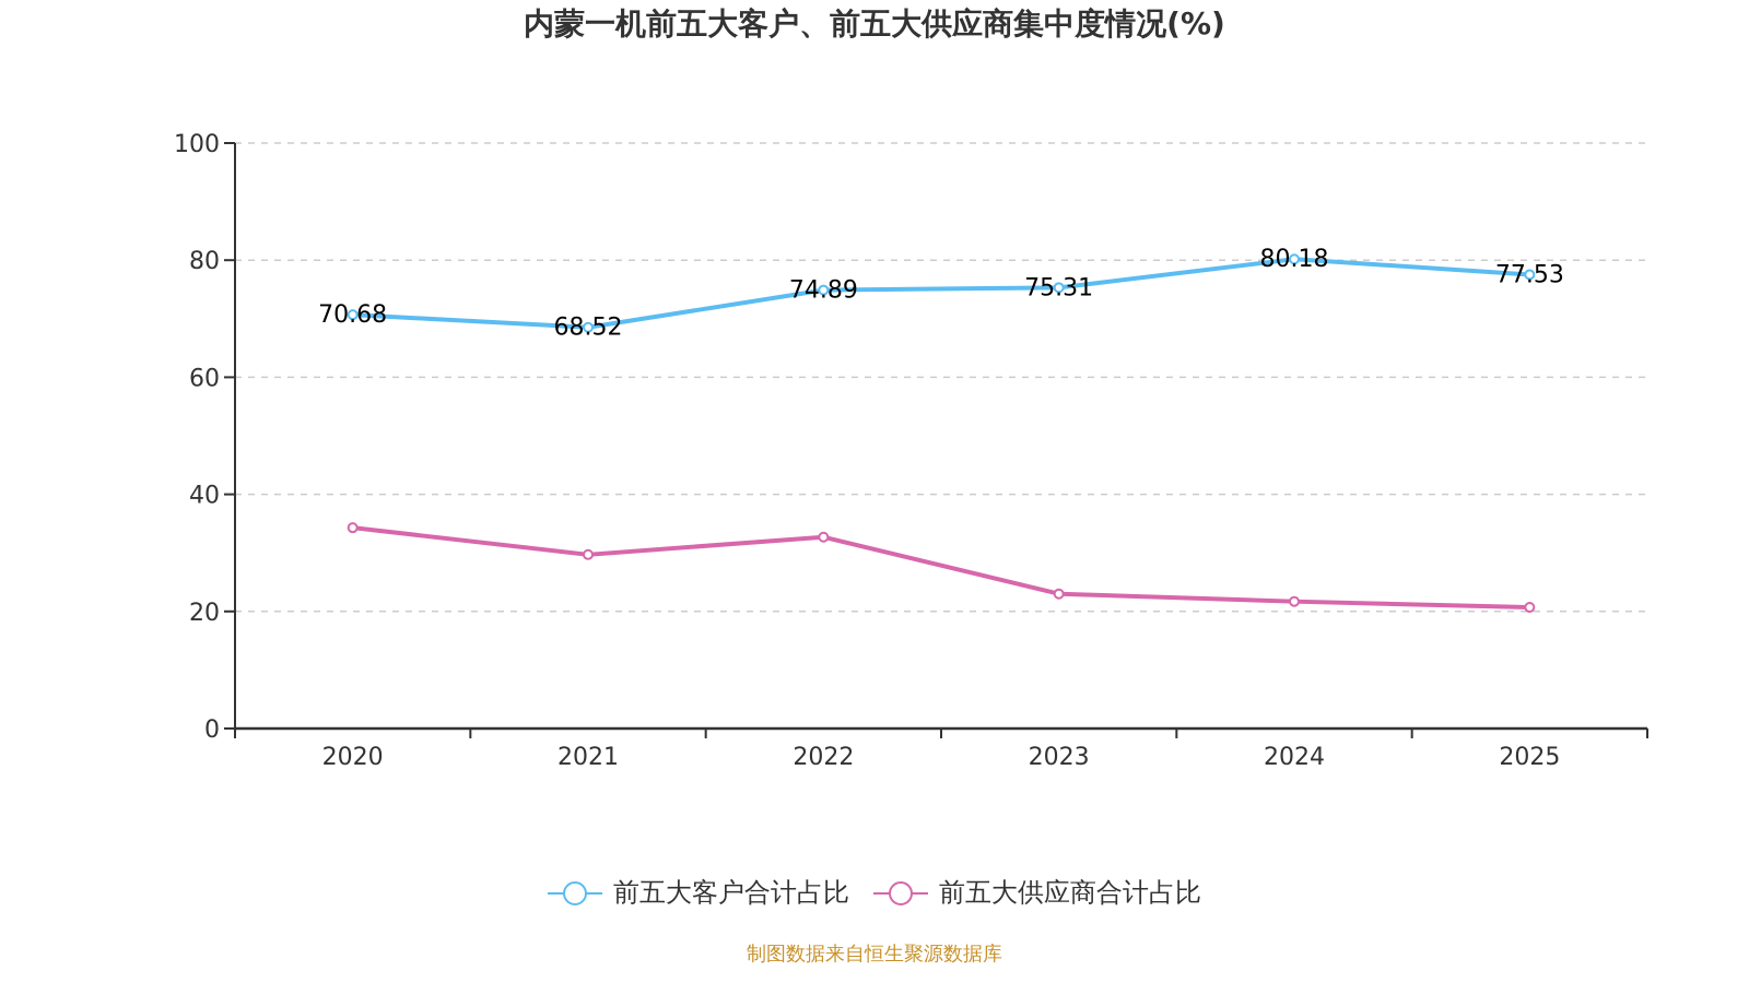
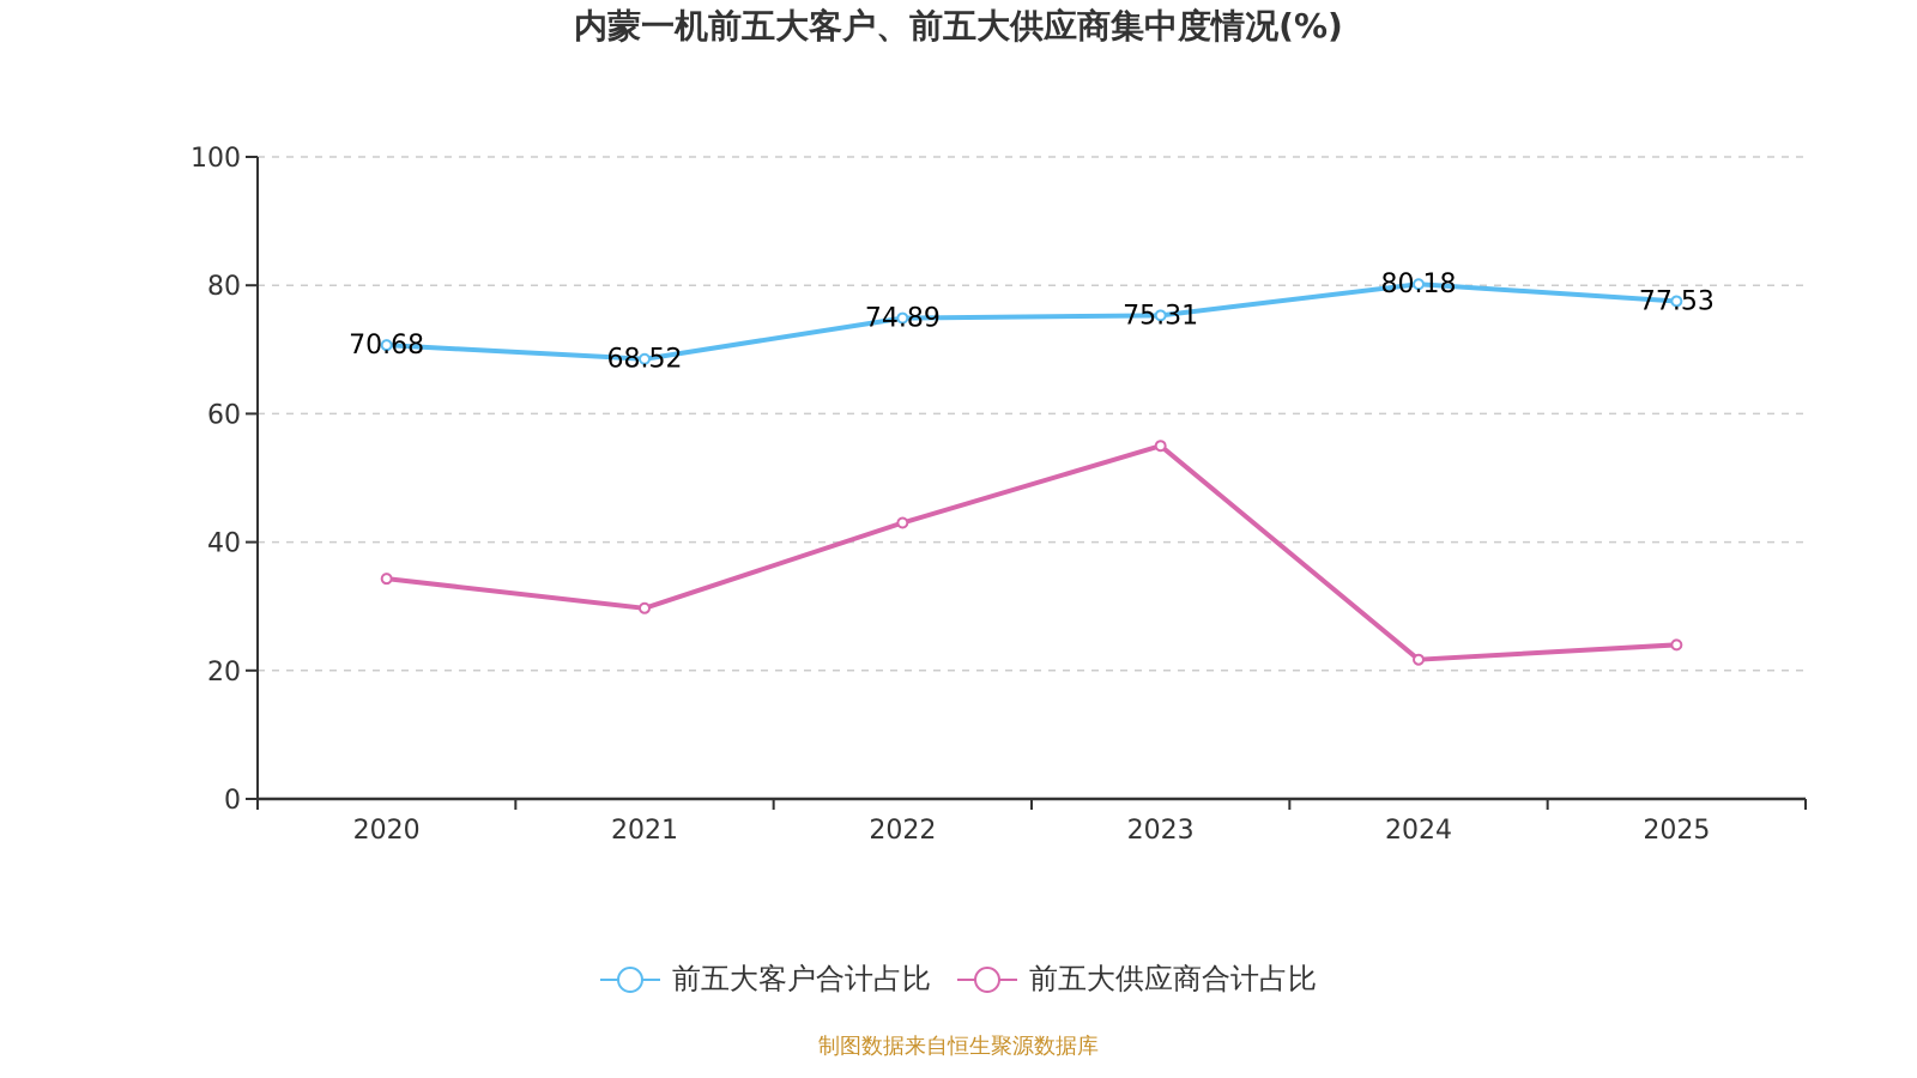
前五大供应商合计占比/2022: 33 -> 43
前五大供应商合计占比/2023: 23 -> 55
前五大供应商合计占比/2025: 21 -> 24
